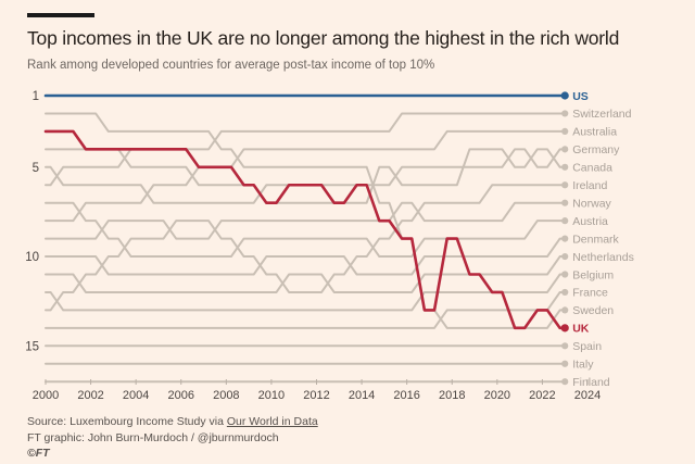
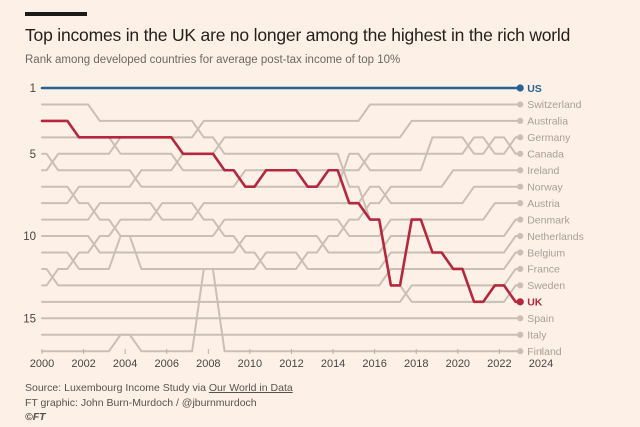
Netherlands/2004: 12 -> 10
Finland/2004: 17 -> 16
Finland/2008: 17 -> 12
